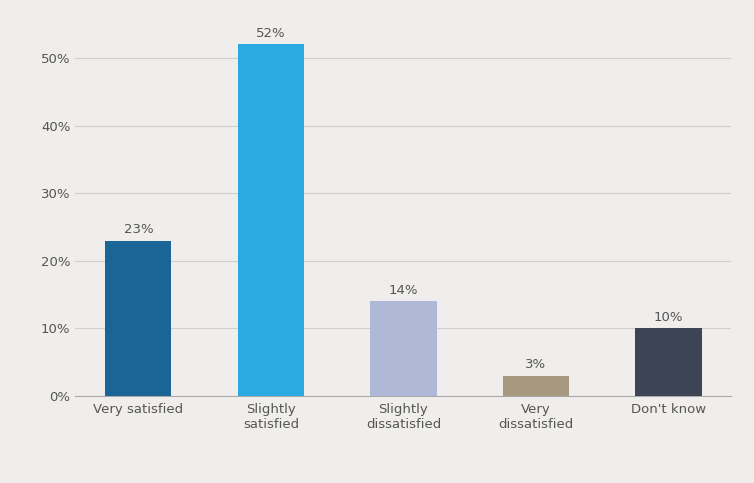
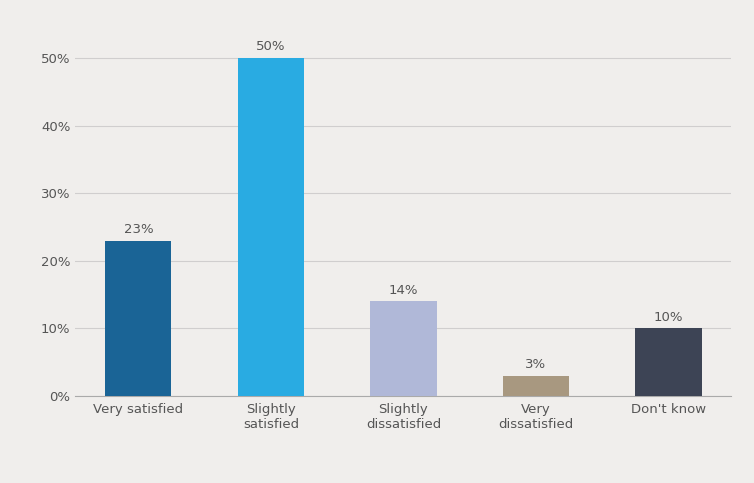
Slightly satisfied: 52% -> 50%
